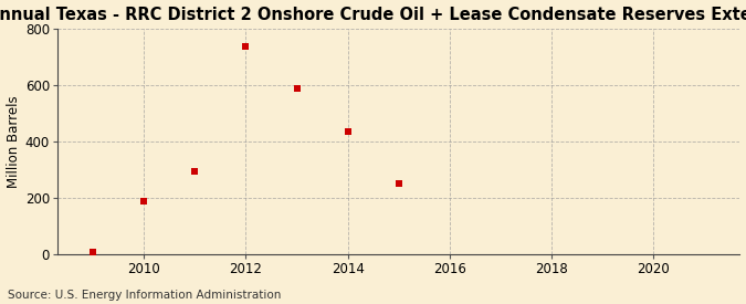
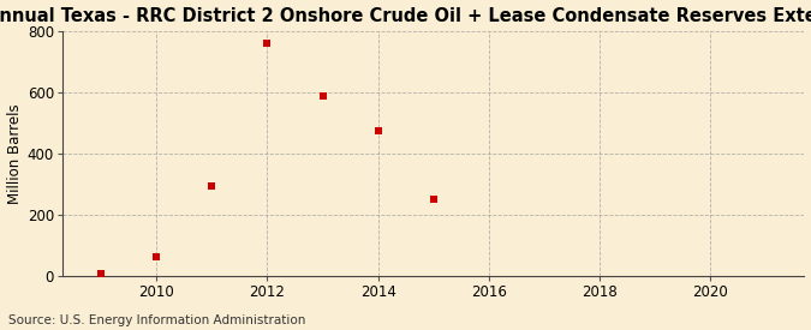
2010: 190 -> 65
2012: 735 -> 762
2014: 435 -> 475
